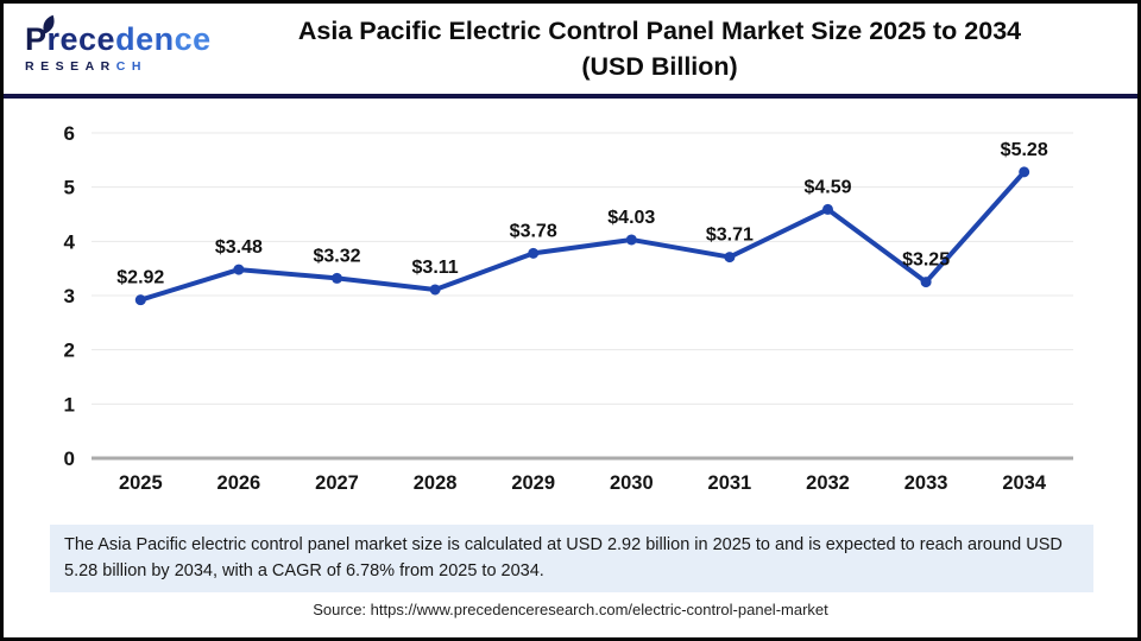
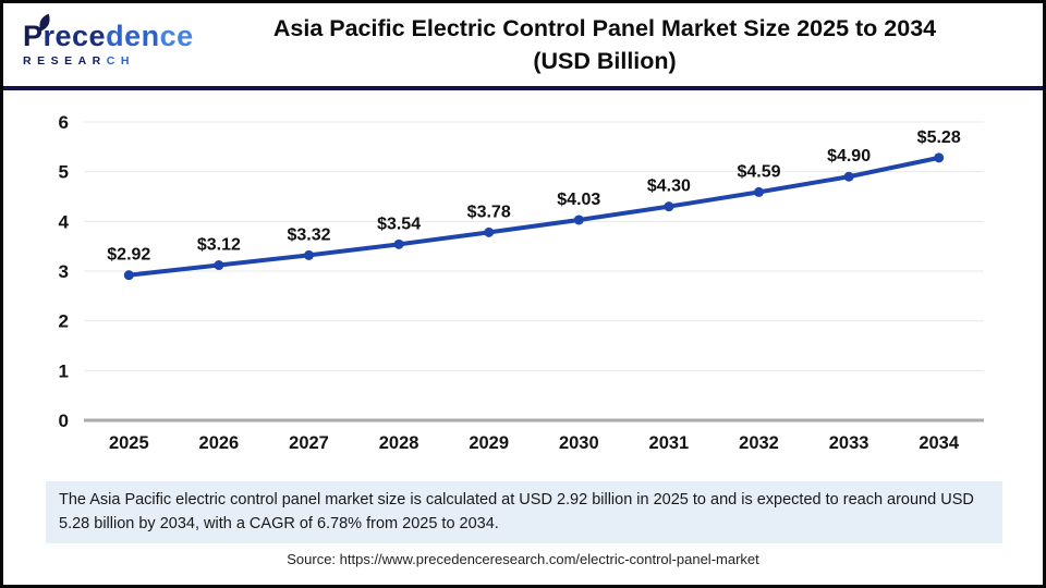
2026: $3.48 -> $3.12
2028: $3.11 -> $3.54
2031: $3.71 -> $4.30
2033: $3.25 -> $4.90
